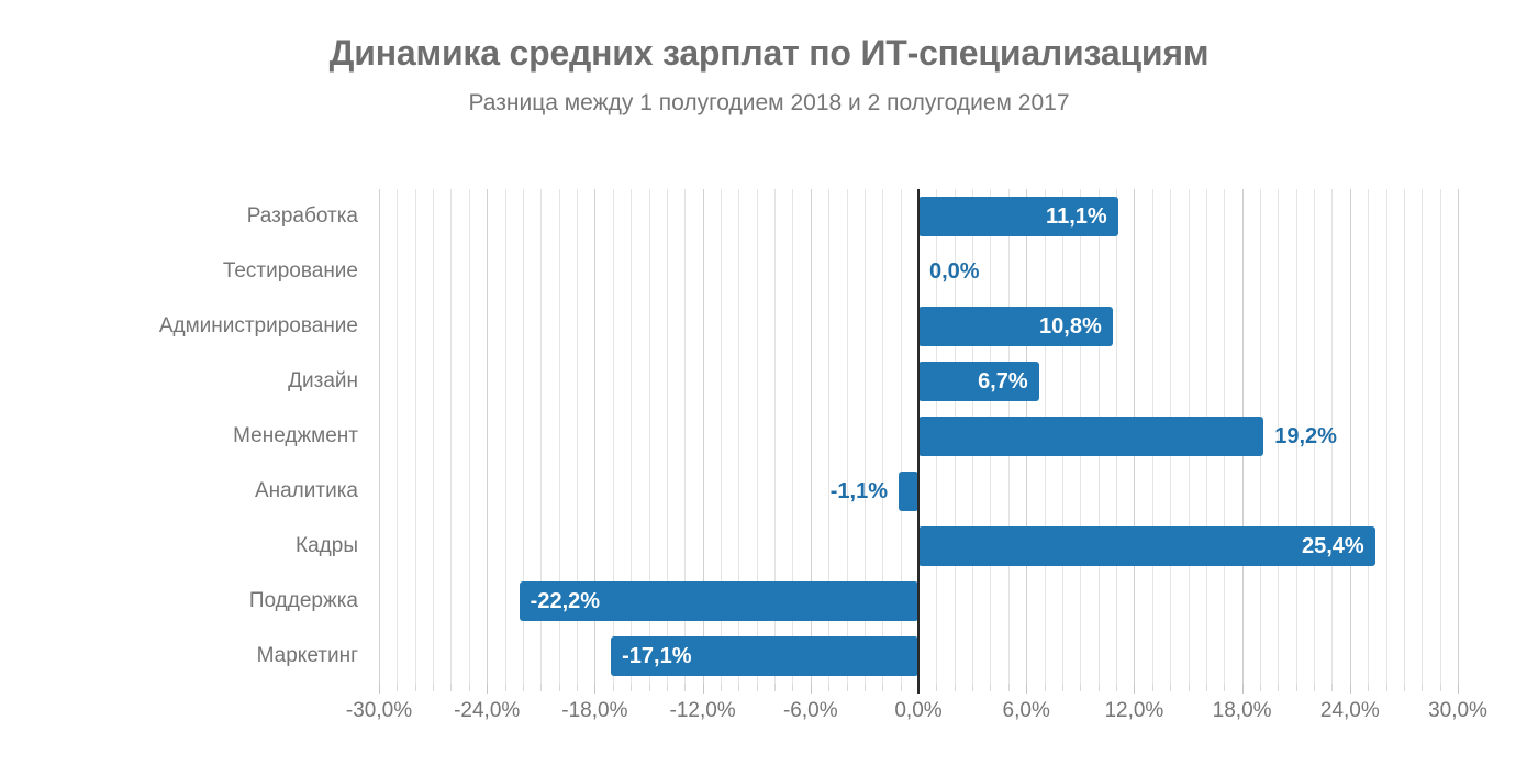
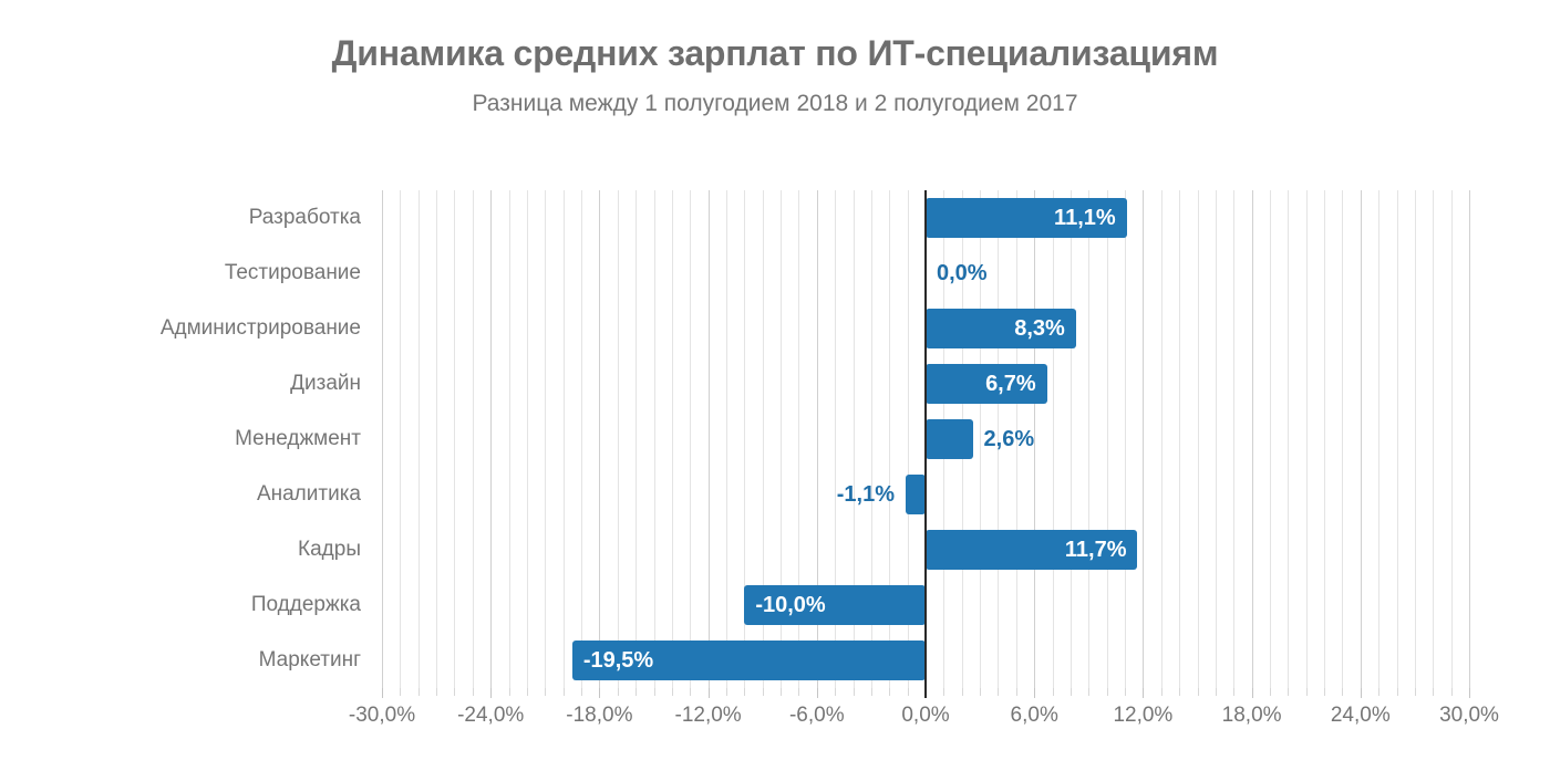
Администрирование: 10,8% -> 8,3%
Менеджмент: 19,2% -> 2,6%
Кадры: 25,4% -> 11,7%
Поддержка: -22,2% -> -10,0%
Маркетинг: -17,1% -> -19,5%
